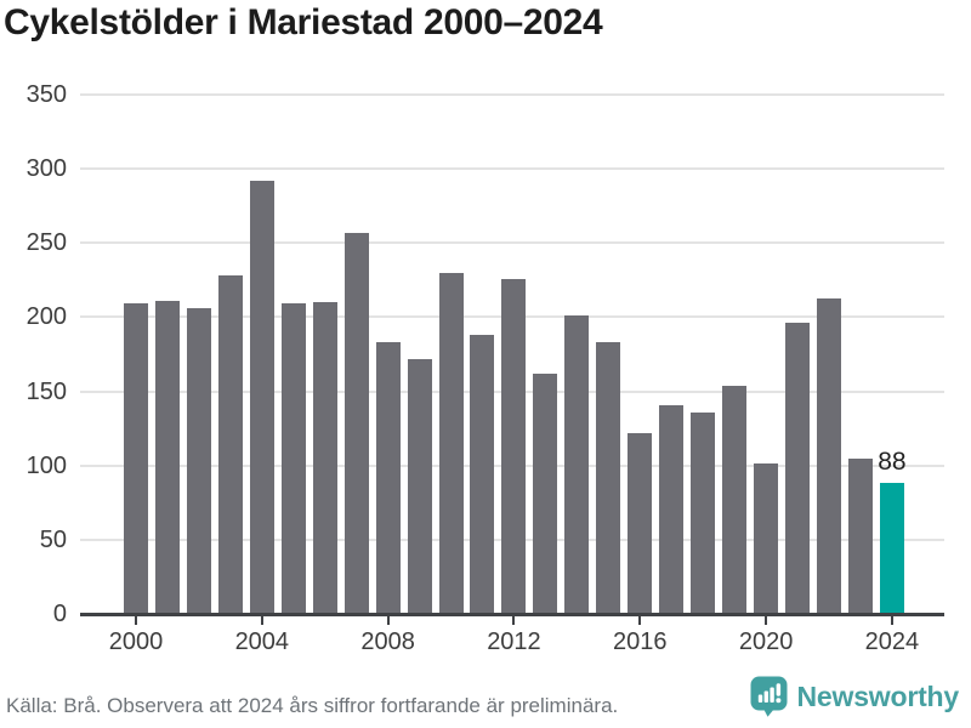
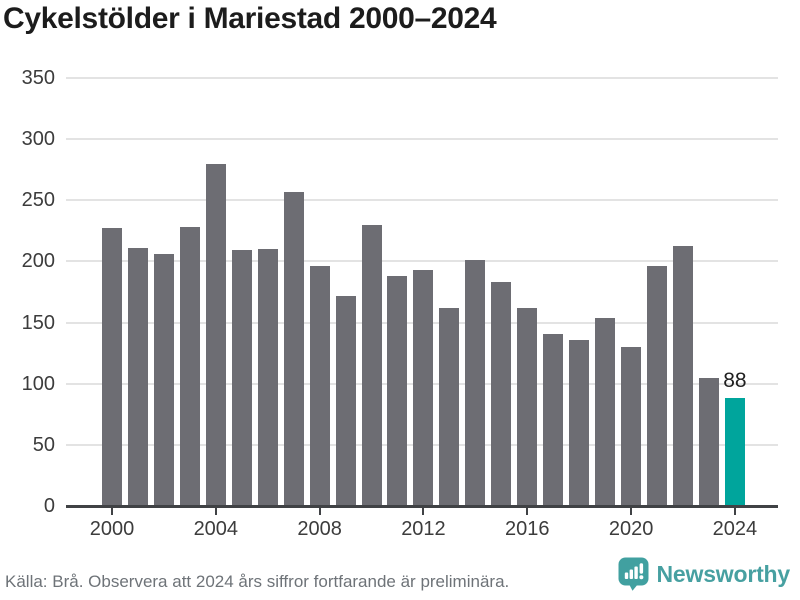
2000: 209 -> 227
2004: 292 -> 280
2008: 183 -> 196
2012: 226 -> 193
2016: 122 -> 162
2020: 101 -> 130
